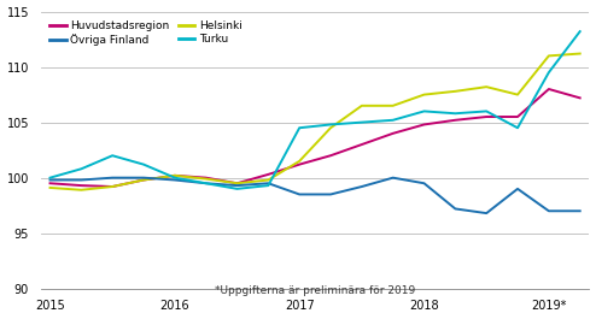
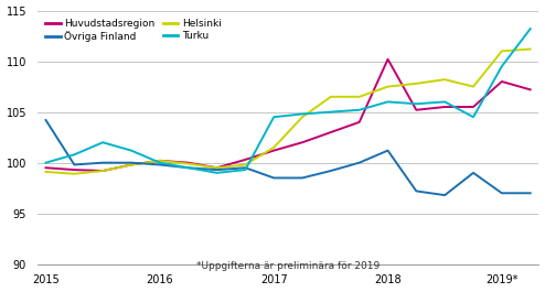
Övriga Finland/2015: 99.8 -> 104.2
Huvudstadsregion/2018: 104.8 -> 110.2
Övriga Finland/2018: 99.5 -> 101.2
